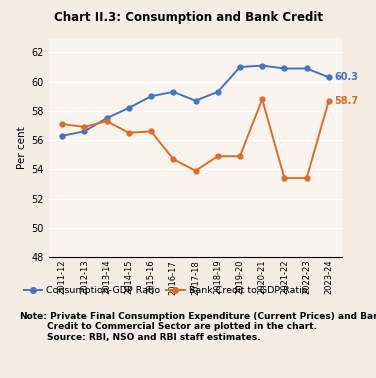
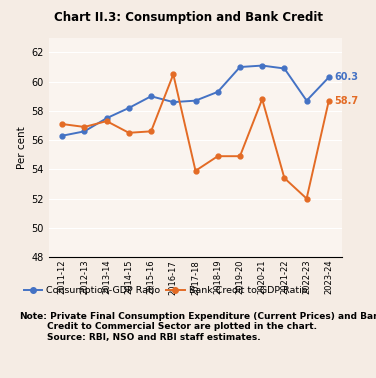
Consumption-GDP Ratio/2016-17: 59.3 -> 58.6
Bank Credit to GDP Ratio/2016-17: 54.7 -> 60.5
Consumption-GDP Ratio/2022-23: 60.9 -> 58.7
Bank Credit to GDP Ratio/2022-23: 53.4 -> 52.0
